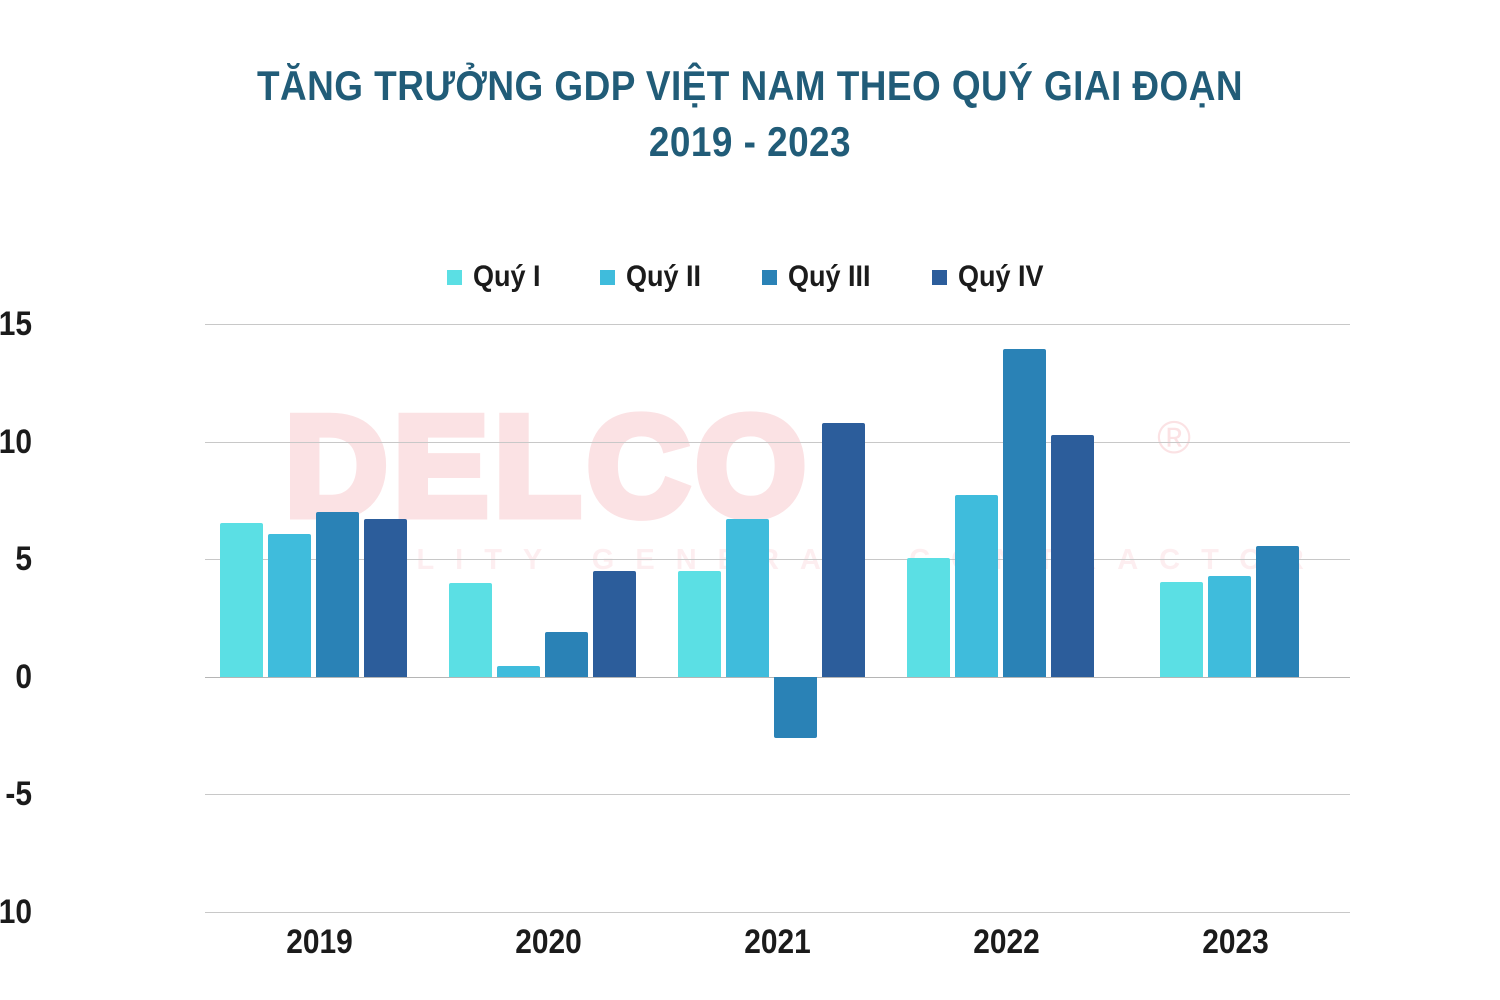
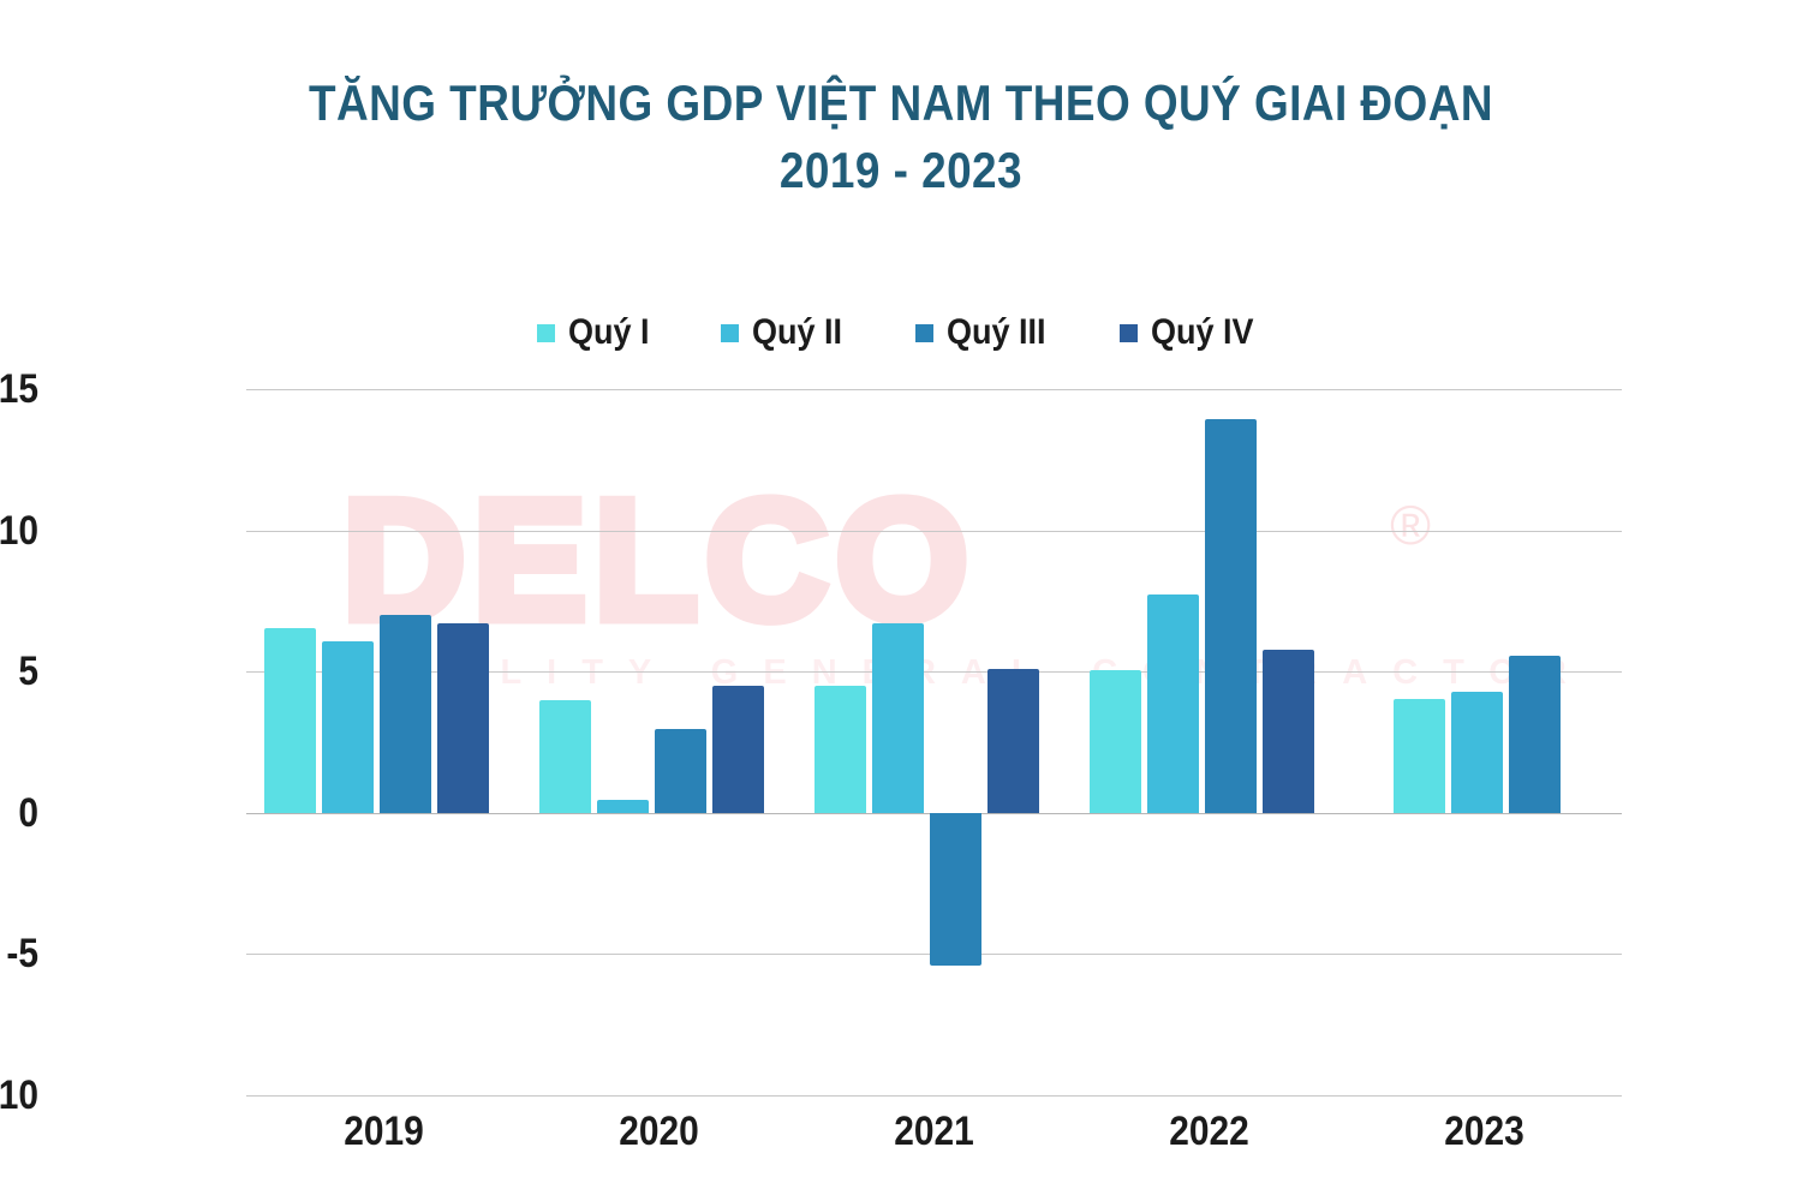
Quý III/2020: 1.9 -> 3.0
Quý III/2021: -2.6 -> -5.4
Quý IV/2021: 10.8 -> 5.1
Quý IV/2022: 10.3 -> 5.8
